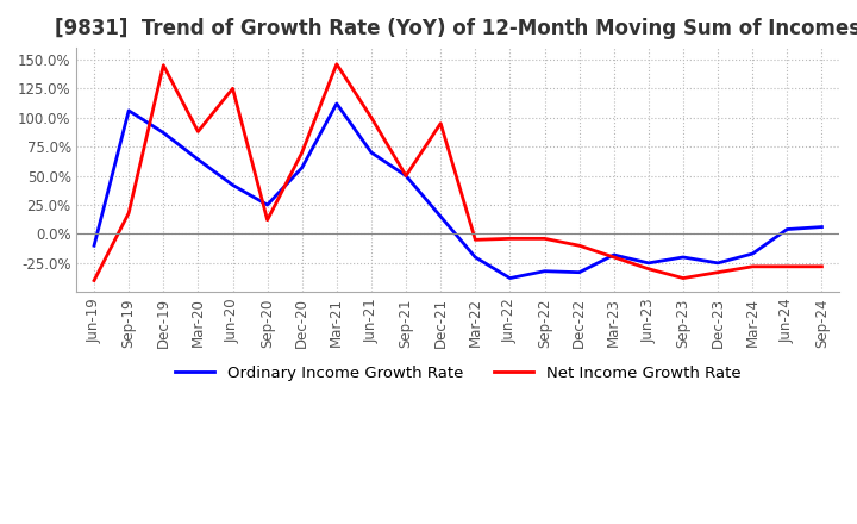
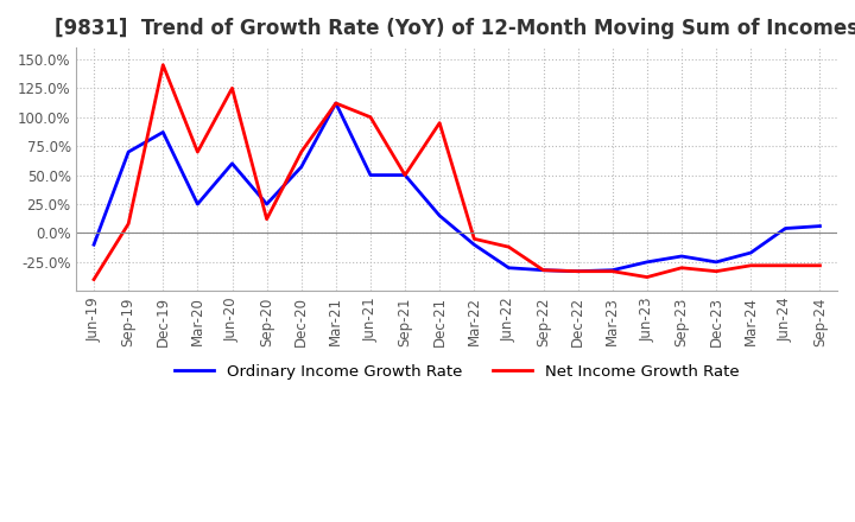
Ordinary Income Growth Rate/Sep-19: 106% -> 70%
Net Income Growth Rate/Sep-19: 18% -> 8%
Ordinary Income Growth Rate/Mar-20: 64% -> 25%
Net Income Growth Rate/Mar-20: 88% -> 70%
Ordinary Income Growth Rate/Jun-20: 42% -> 60%
Net Income Growth Rate/Mar-21: 146% -> 112%
Ordinary Income Growth Rate/Jun-21: 70% -> 50%
Ordinary Income Growth Rate/Mar-22: -20% -> -10%
Ordinary Income Growth Rate/Jun-22: -38% -> -30%
Net Income Growth Rate/Jun-22: -4% -> -12%
Net Income Growth Rate/Sep-22: -4% -> -32%
Net Income Growth Rate/Dec-22: -10% -> -33%
Ordinary Income Growth Rate/Mar-23: -18% -> -32%
Net Income Growth Rate/Mar-23: -20% -> -33%
Net Income Growth Rate/Jun-23: -30% -> -38%
Net Income Growth Rate/Sep-23: -38% -> -30%
